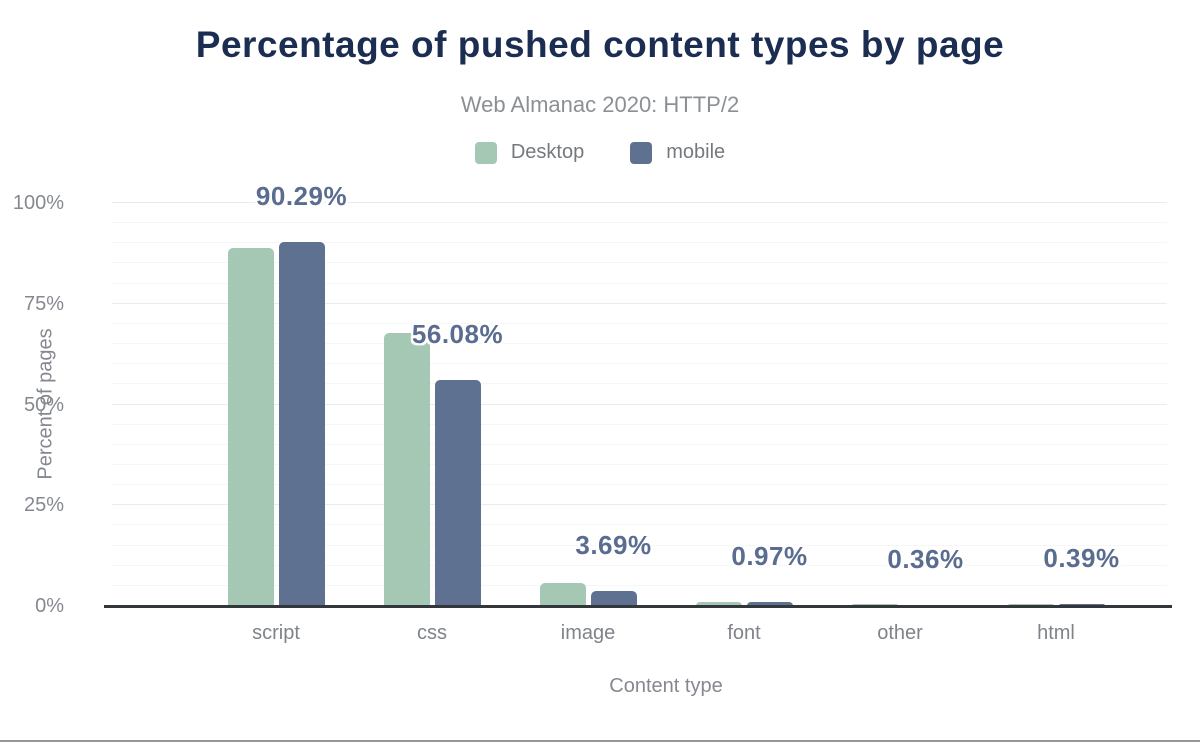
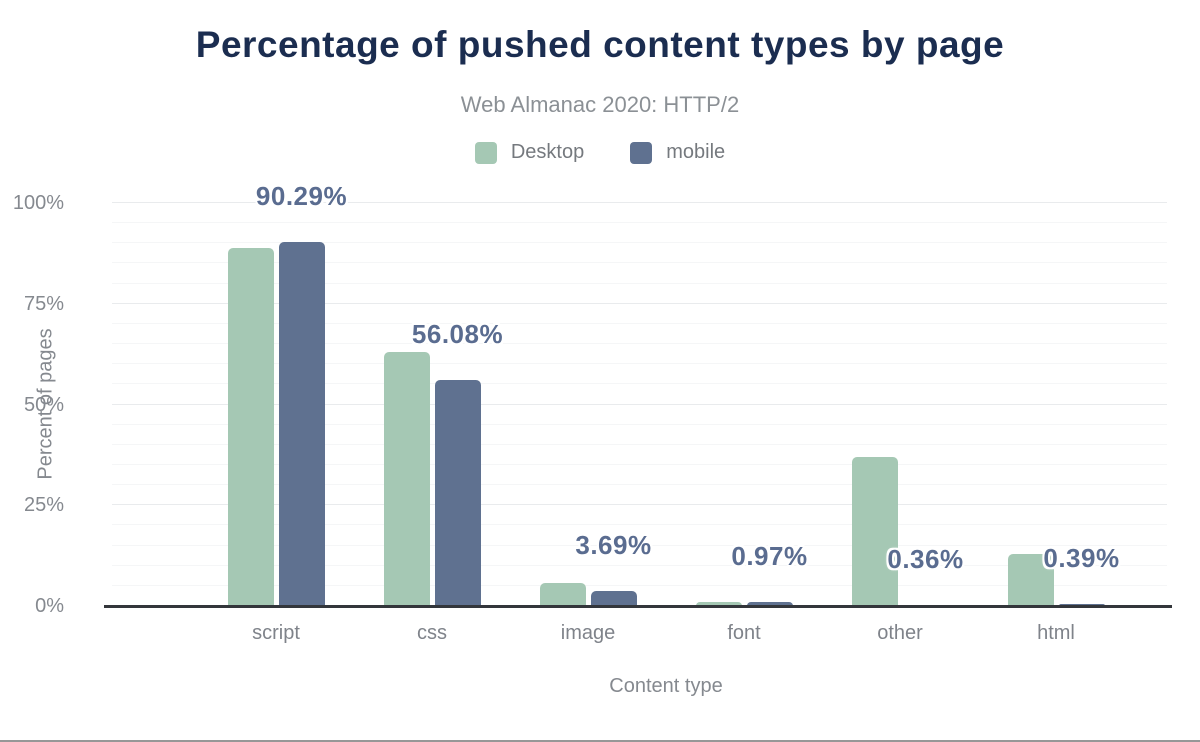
Desktop/css: 68% -> 63%
Desktop/other: 1% -> 37%
Desktop/html: 1% -> 13%
